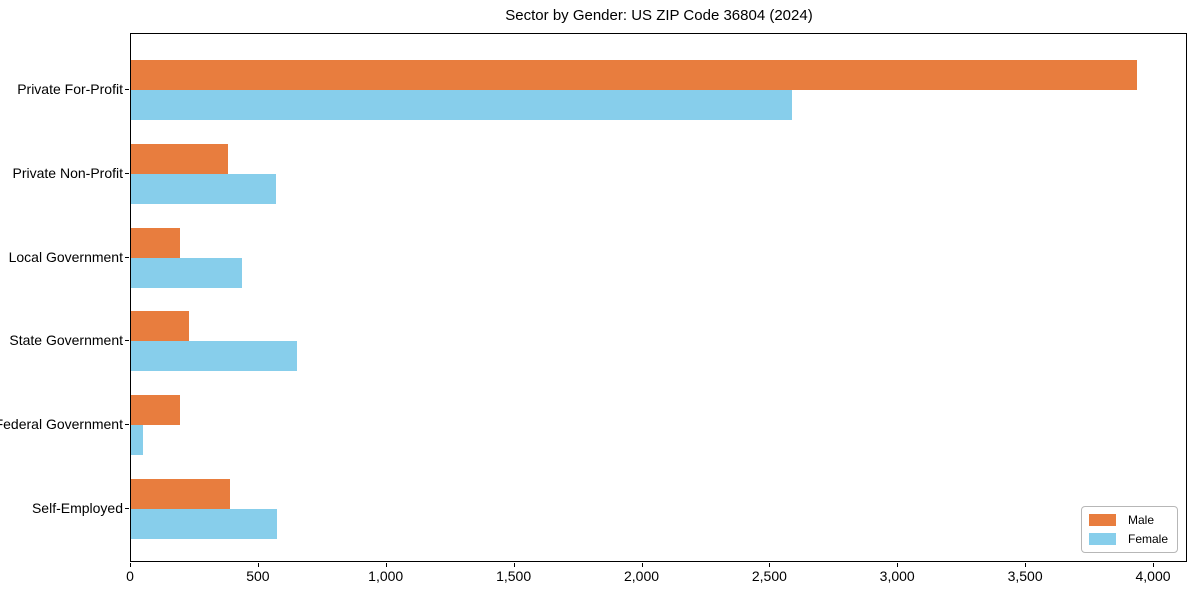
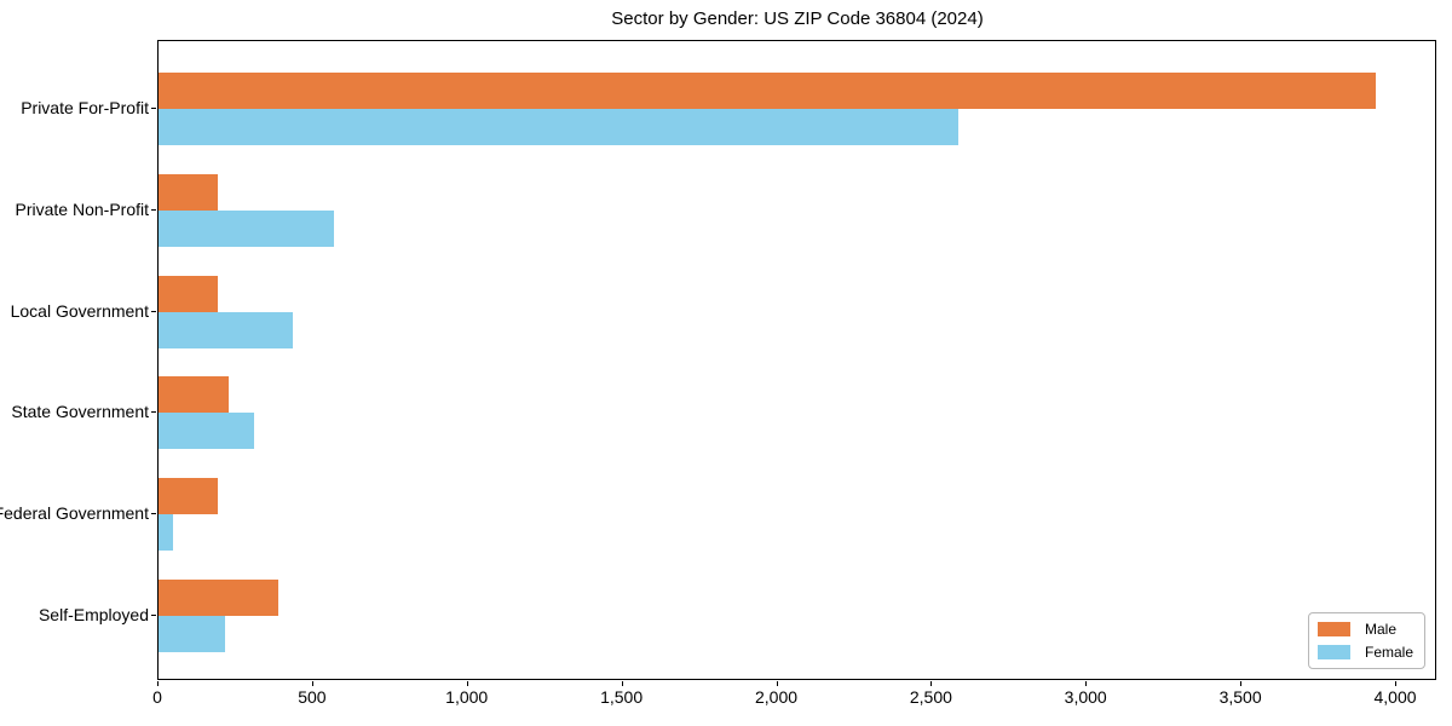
Male/Private Non-Profit: 380 -> 190
Female/State Government: 650 -> 310
Female/Self-Employed: 570 -> 220
